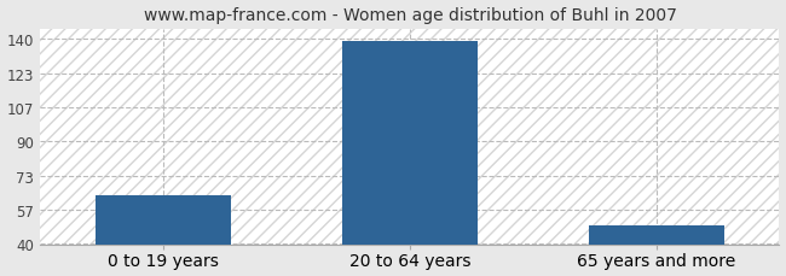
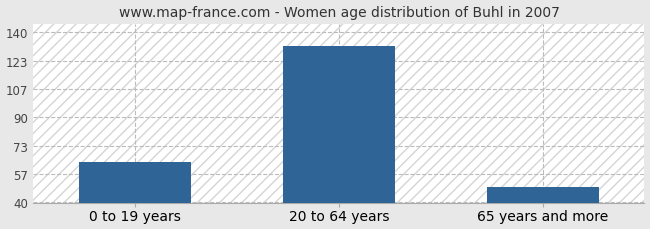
20 to 64 years: 139 -> 132
